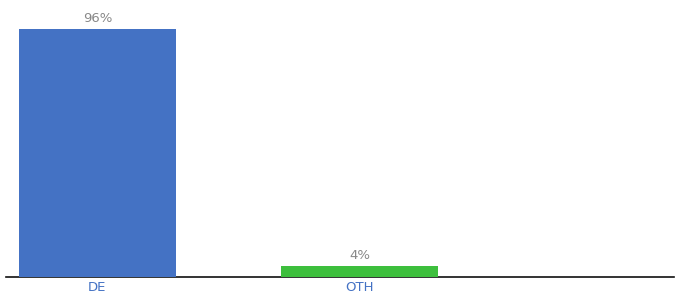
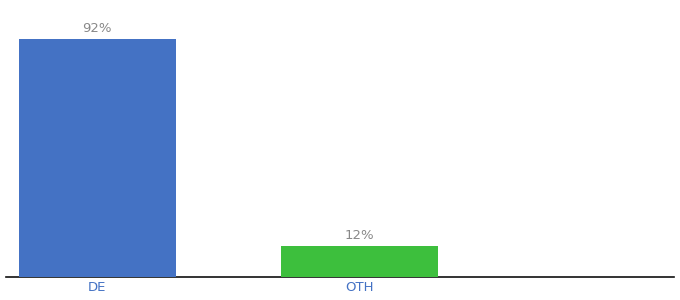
DE: 96% -> 92%
OTH: 4% -> 12%
